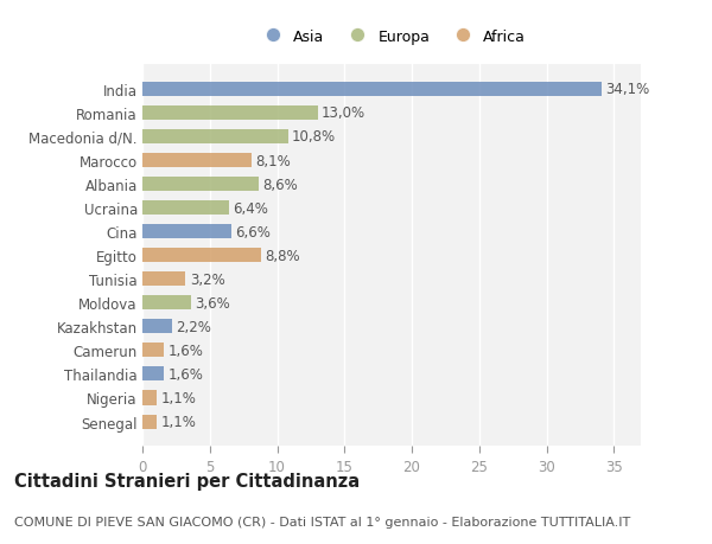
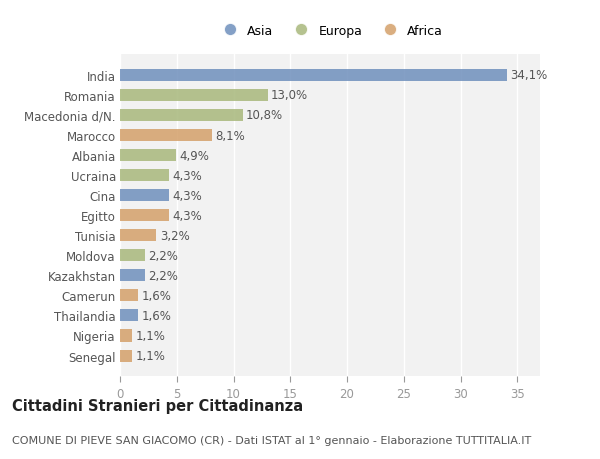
Albania: 8,6% -> 4,9%
Ucraina: 6,4% -> 4,3%
Cina: 6,6% -> 4,3%
Egitto: 8,8% -> 4,3%
Moldova: 3,6% -> 2,2%
